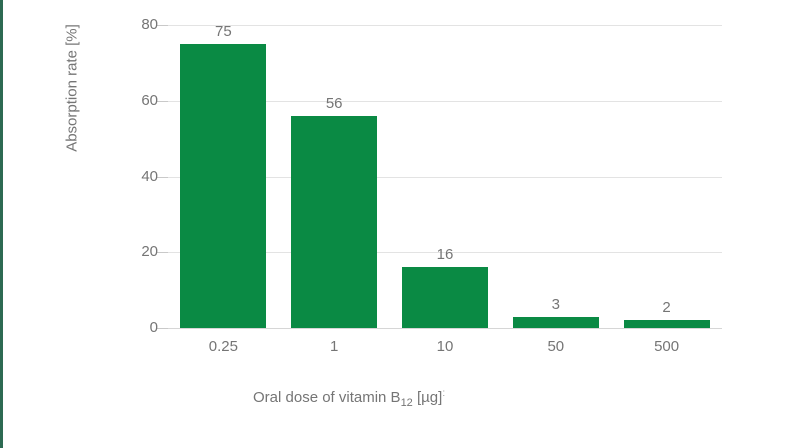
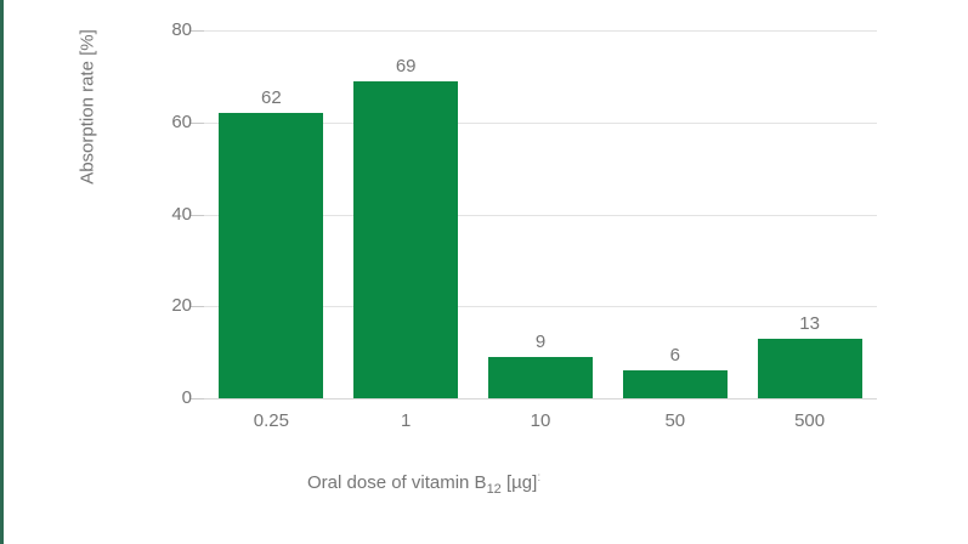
0.25: 75 -> 62
1: 56 -> 69
10: 16 -> 9
50: 3 -> 6
500: 2 -> 13
